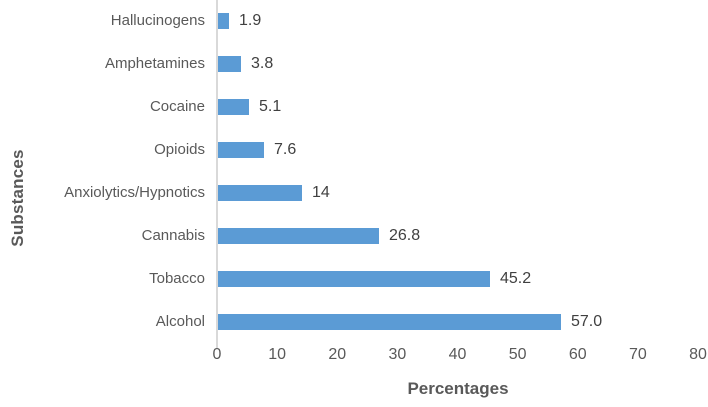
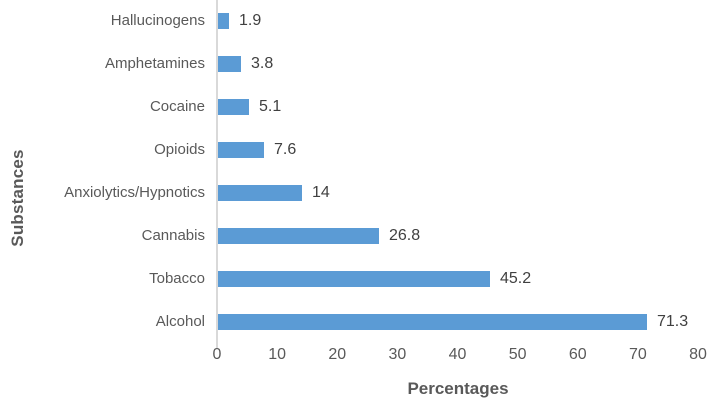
Alcohol: 57.0 -> 71.3
